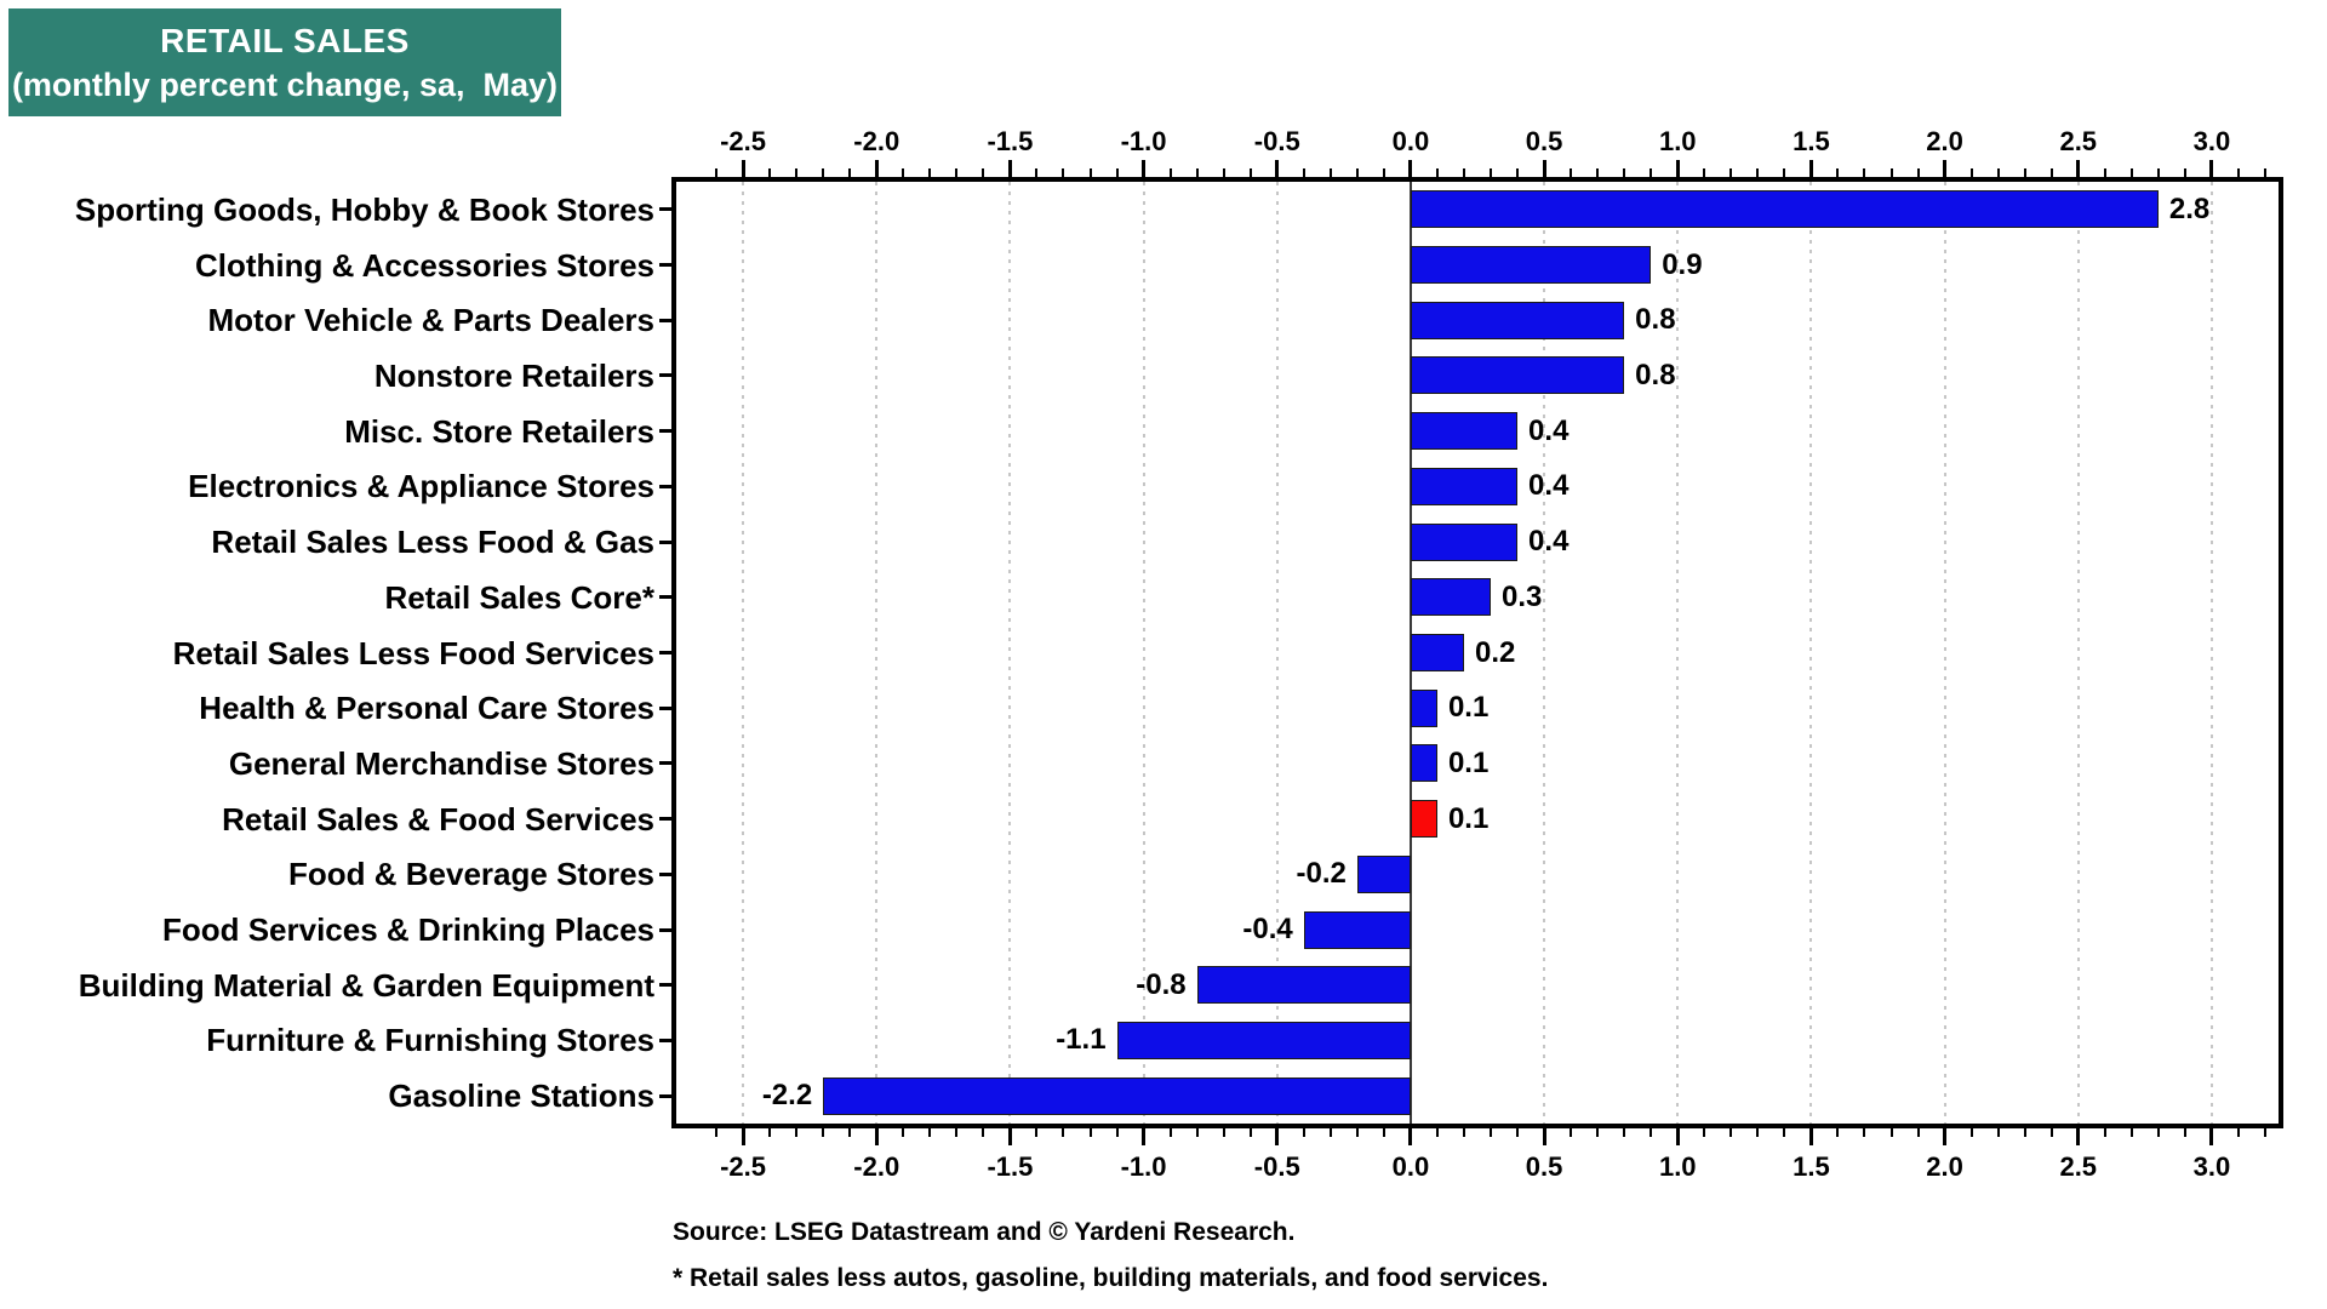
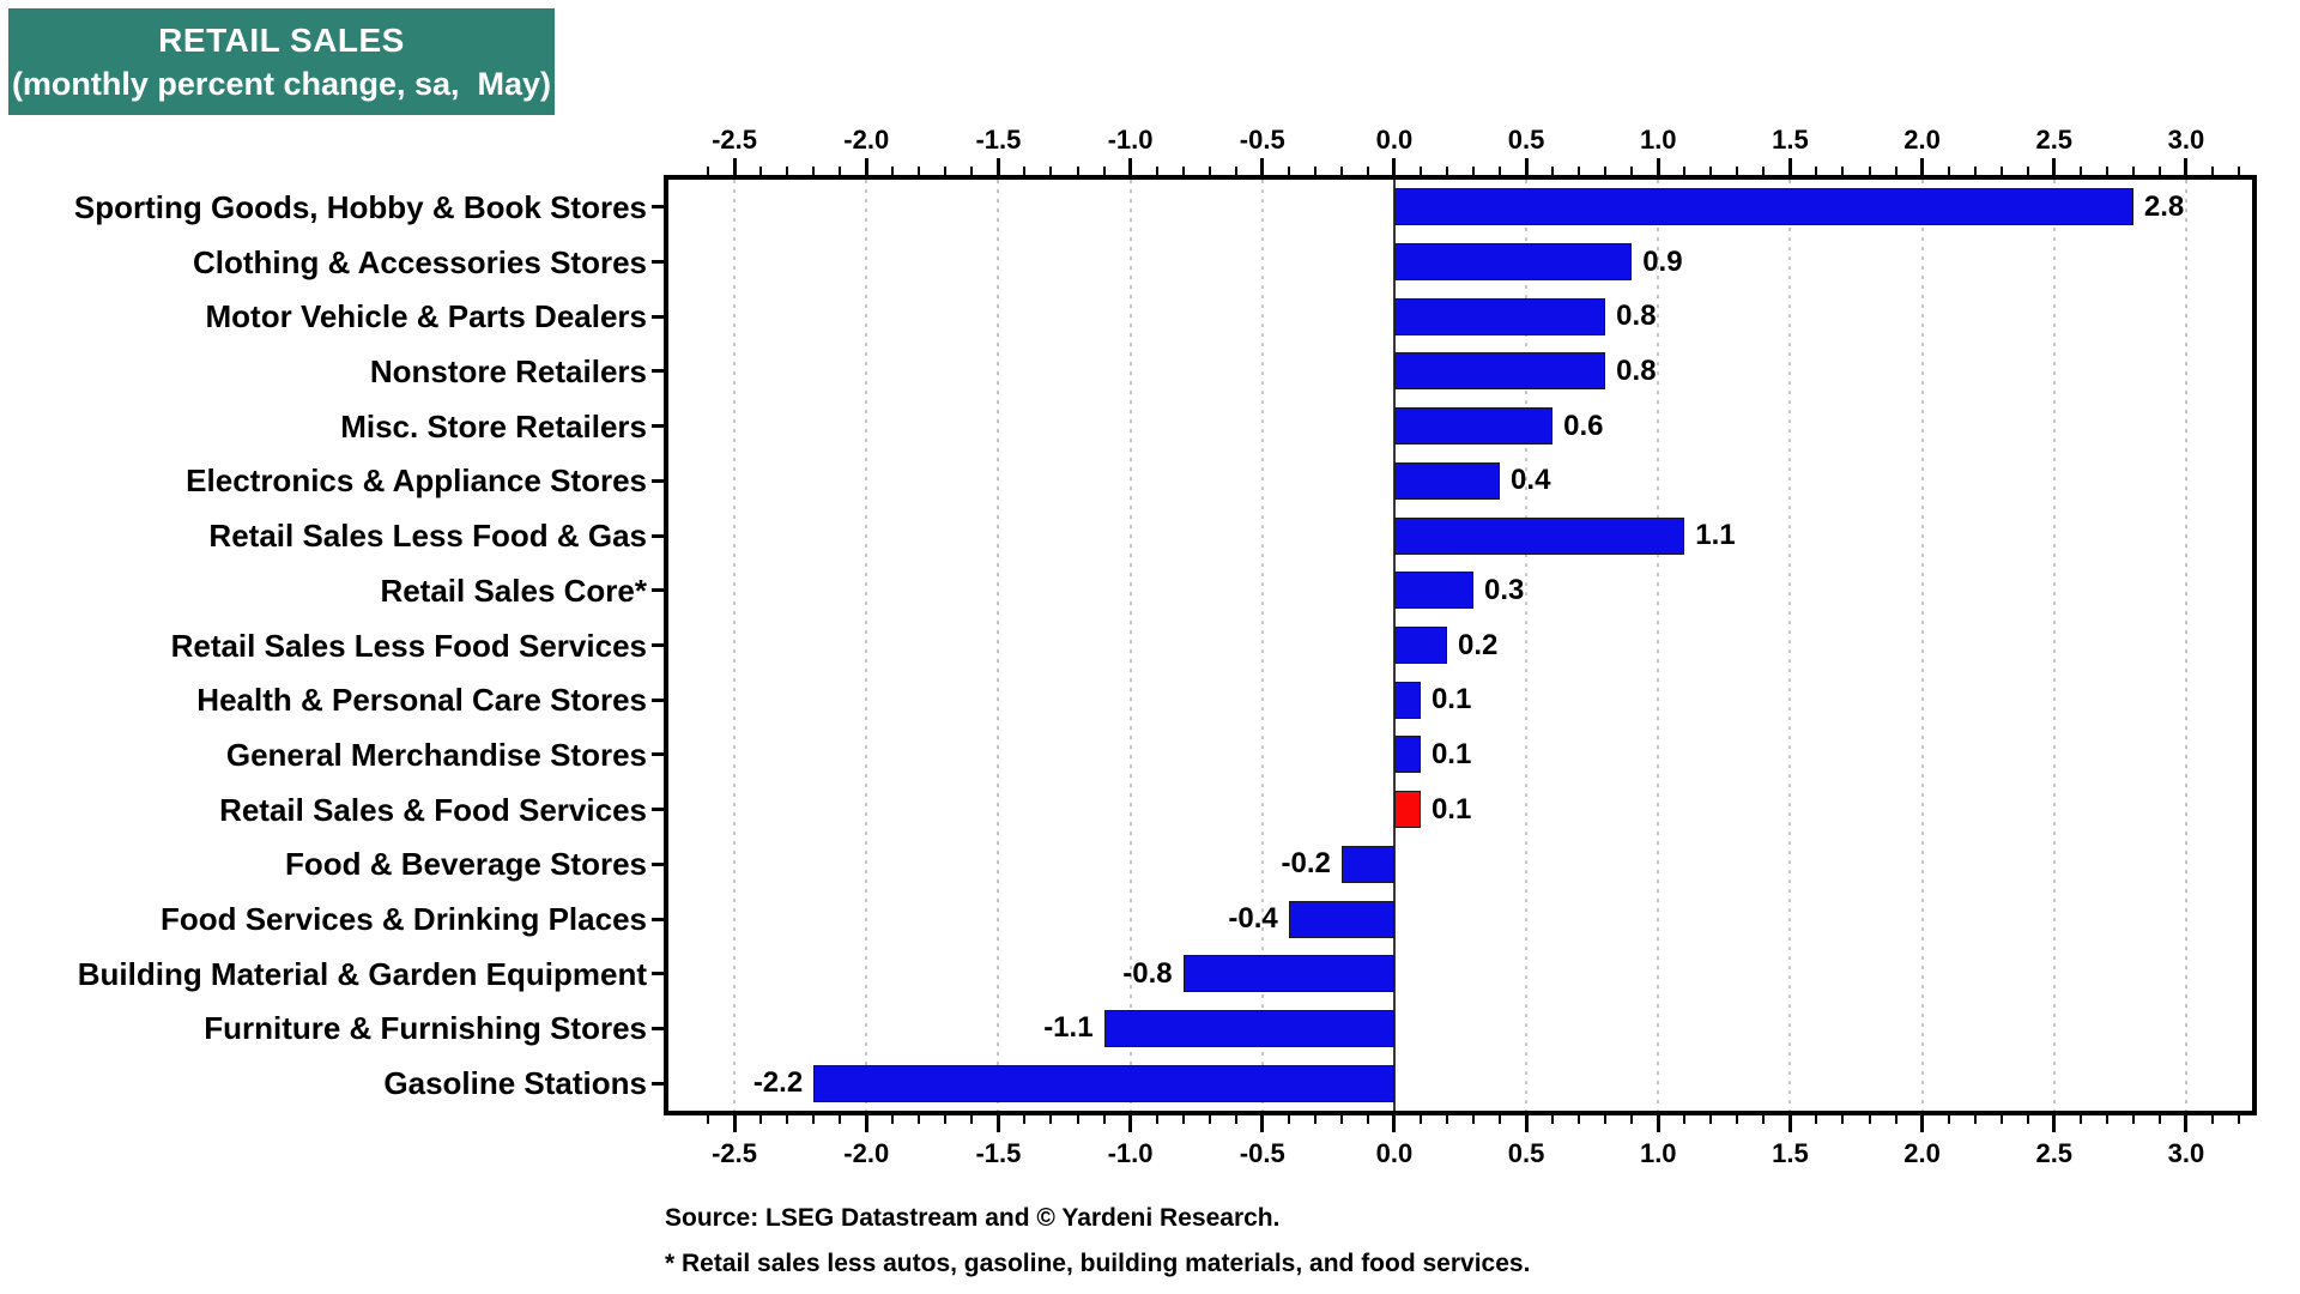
Misc. Store Retailers: 0.4 -> 0.6
Retail Sales Less Food & Gas: 0.4 -> 1.1
